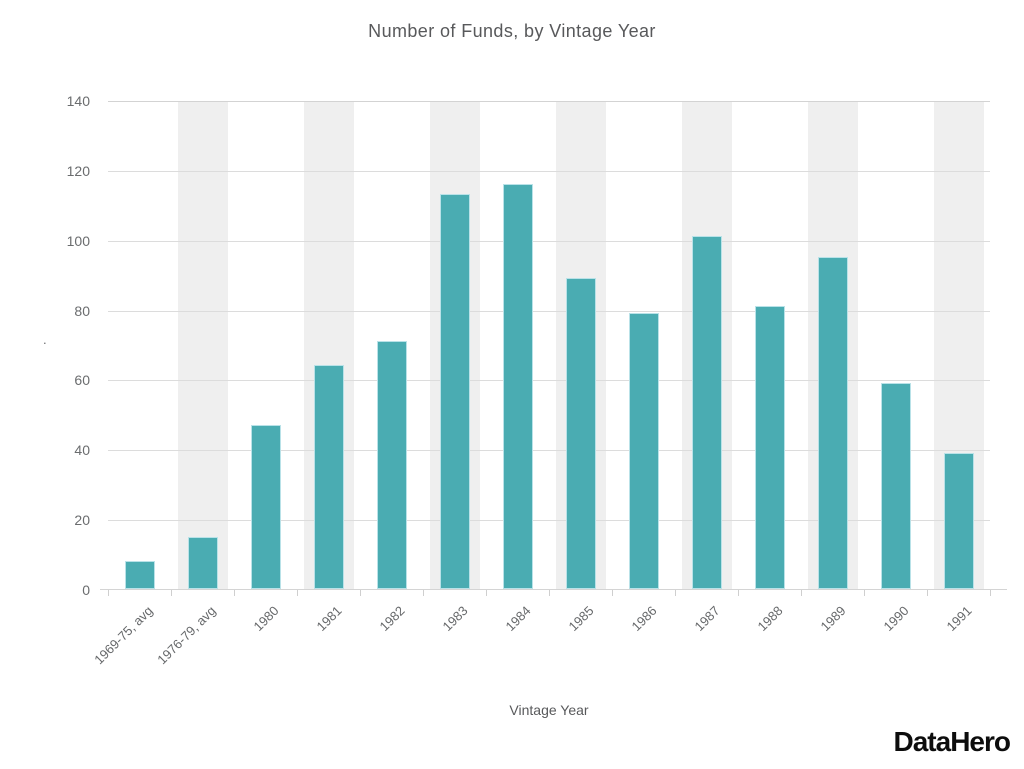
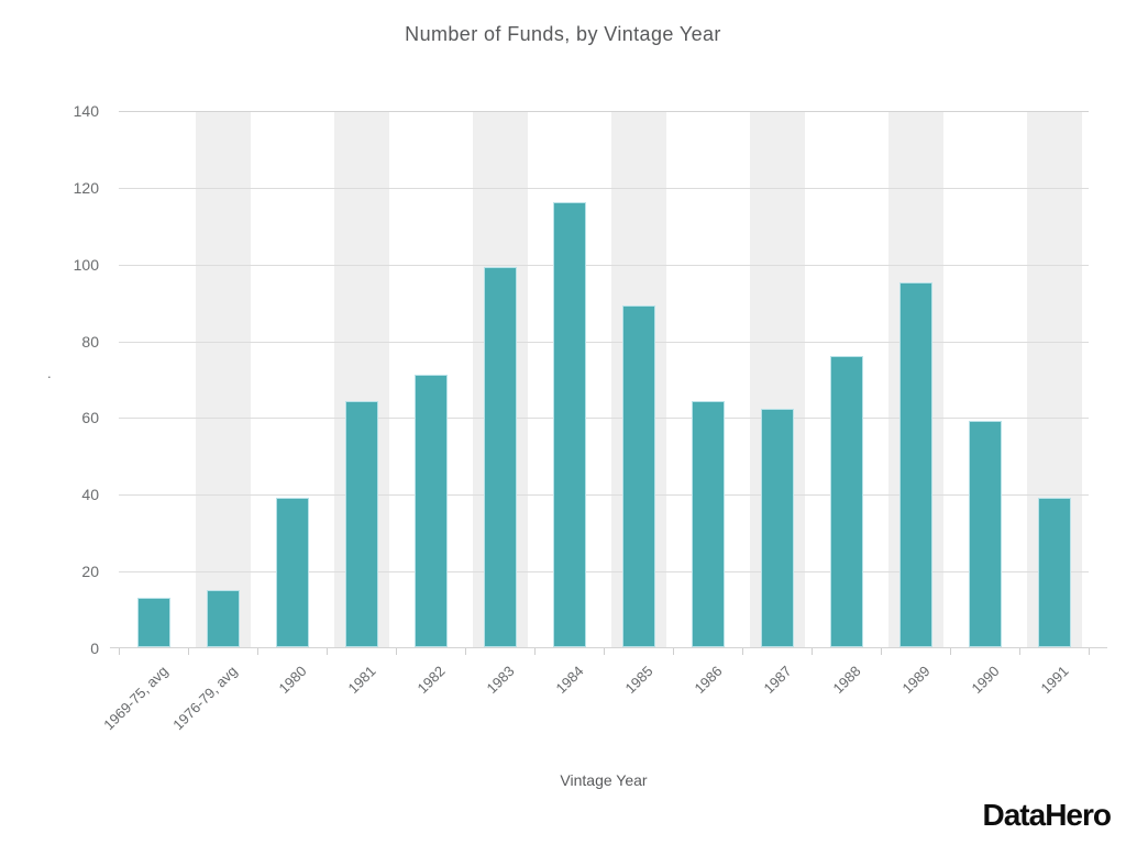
1969-75, avg: 8 -> 13
1980: 47 -> 39
1983: 113 -> 99
1986: 79 -> 64
1987: 101 -> 62
1988: 81 -> 76
